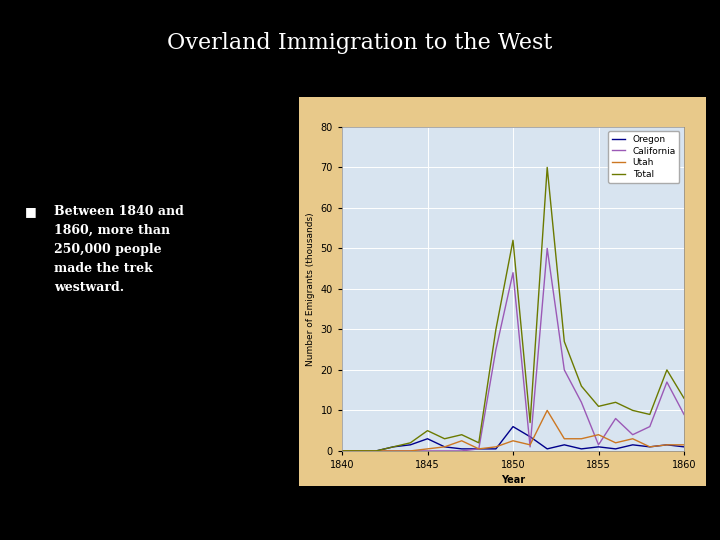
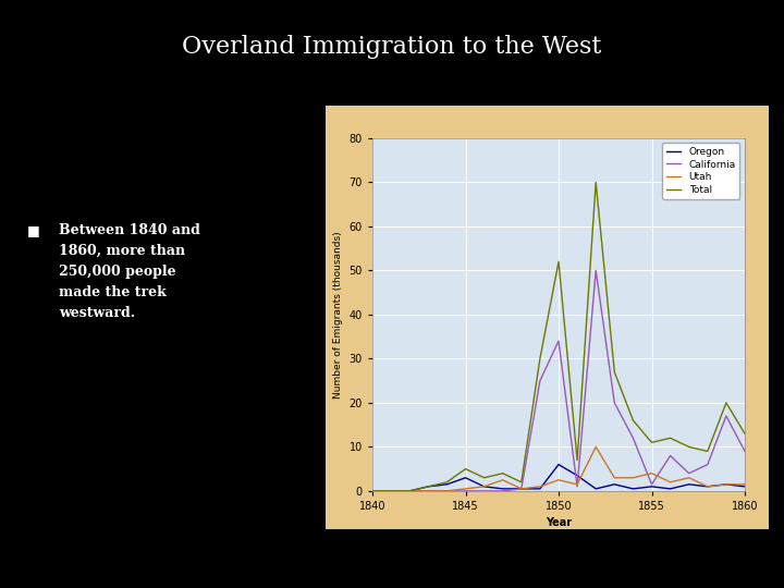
California/1850: 44.0 -> 34.0
